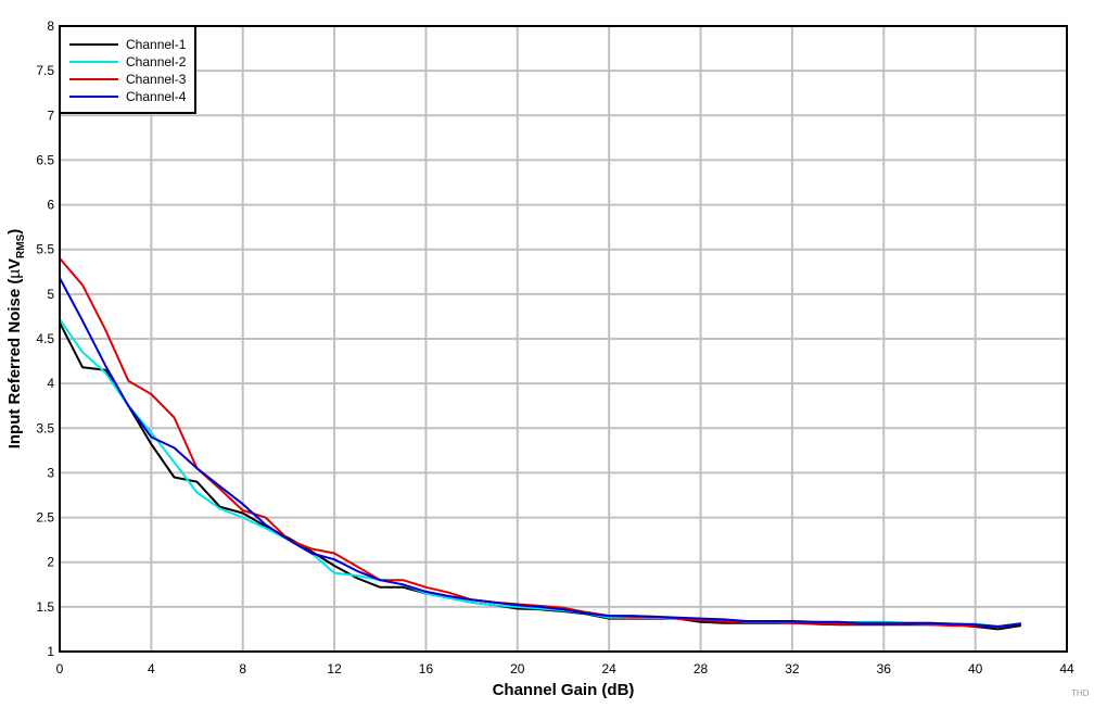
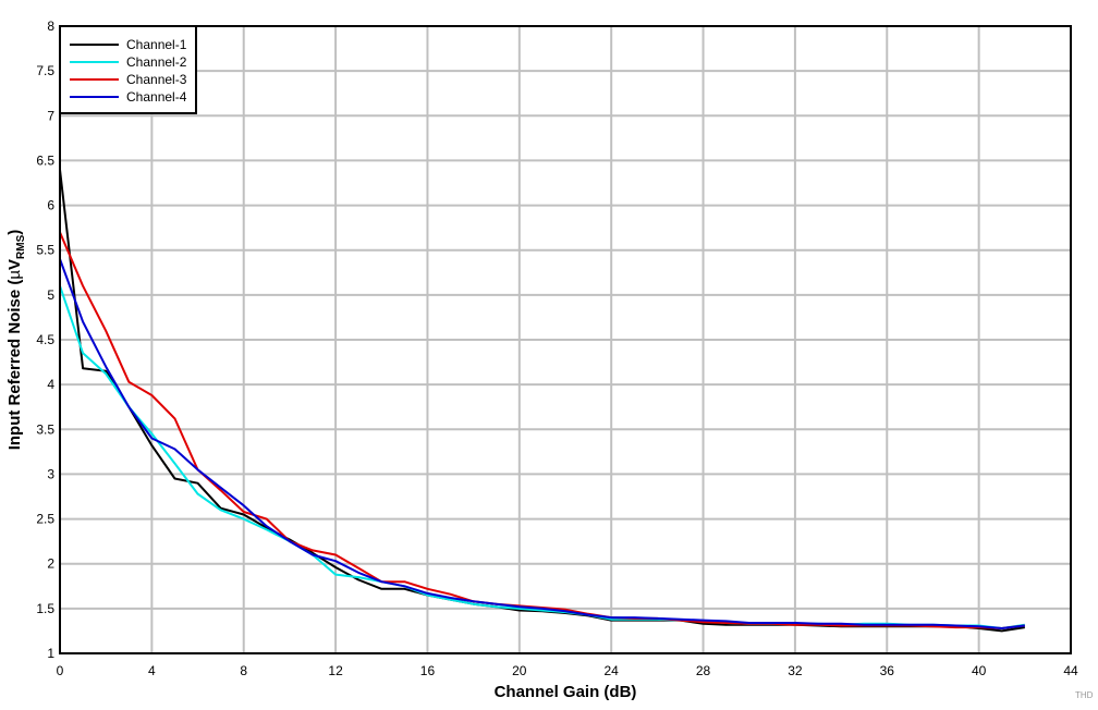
Channel-1/0: 4.7 -> 6.4
Channel-2/0: 4.7 -> 5.1
Channel-3/0: 5.4 -> 5.7
Channel-4/0: 5.2 -> 5.4
